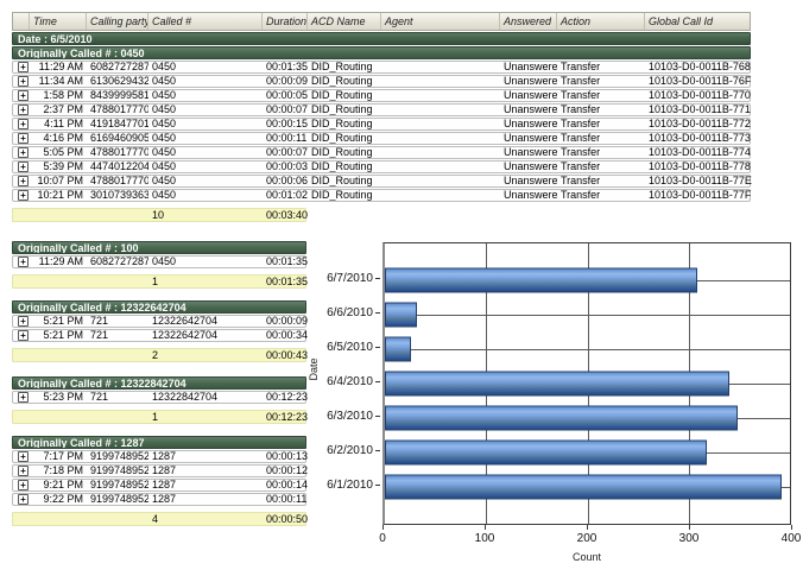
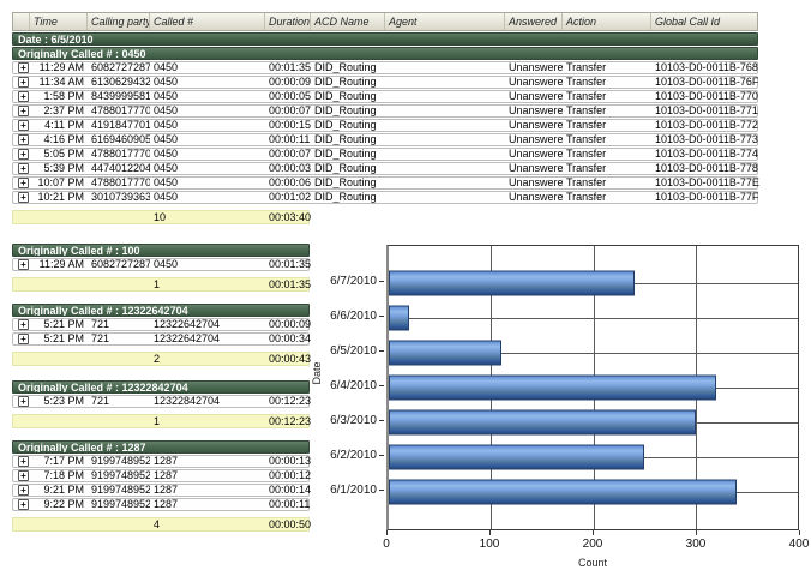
6/7/2010: 310 -> 240
6/6/2010: 30 -> 20
6/5/2010: 30 -> 110
6/4/2010: 340 -> 320
6/3/2010: 350 -> 300
6/2/2010: 320 -> 250
6/1/2010: 390 -> 340
